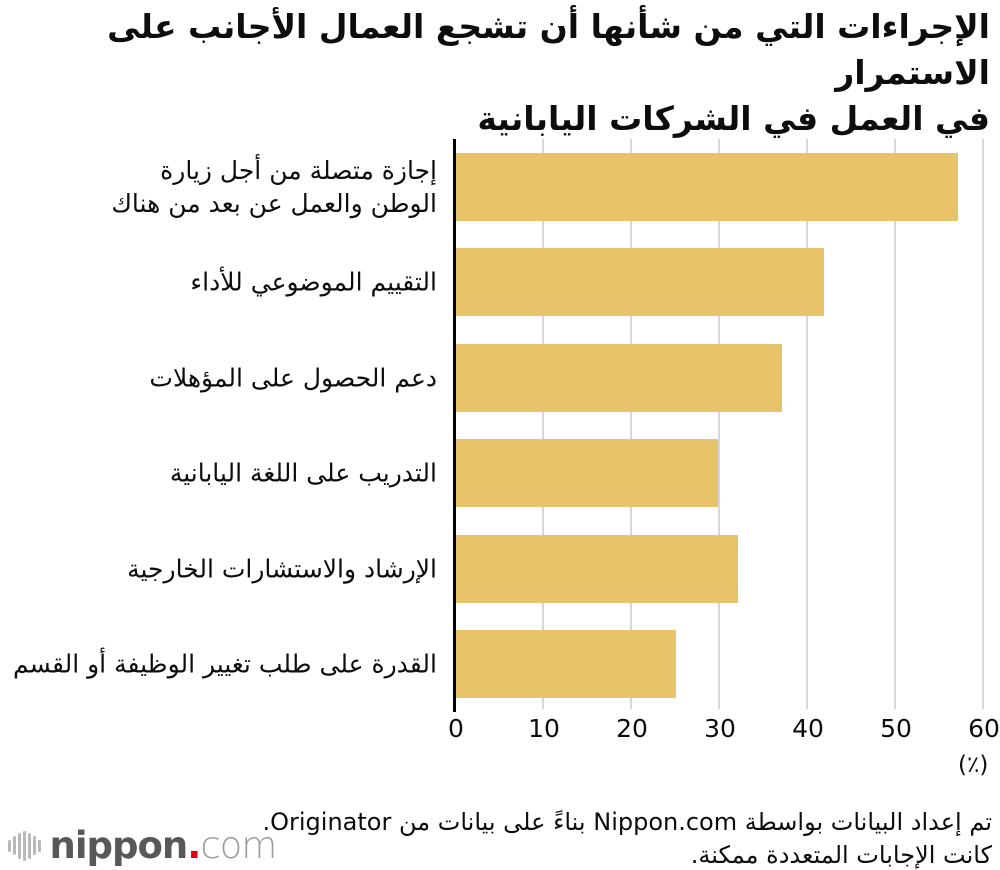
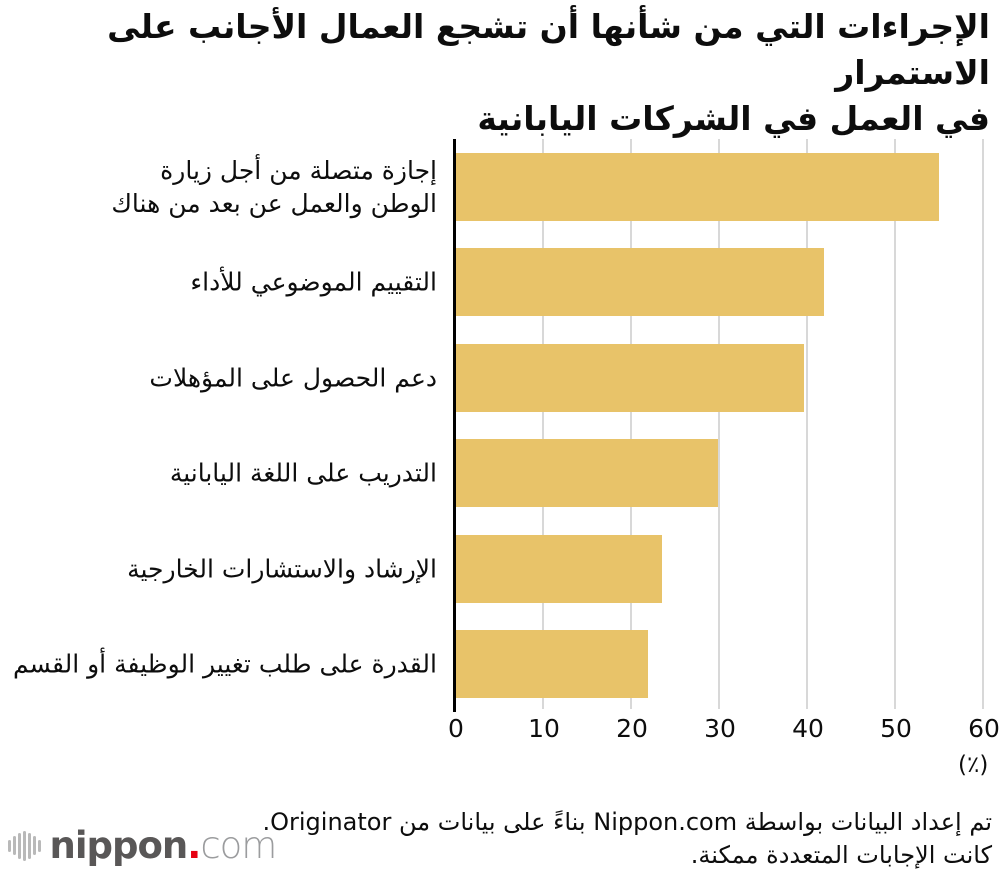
إجازة متصلة من أجل زيارة الوطن والعمل عن بعد من هناك: 57 -> 55
دعم الحصول على المؤهلات: 37 -> 40
الإرشاد والاستشارات الخارجية: 32 -> 23
القدرة على طلب تغيير الوظيفة أو القسم: 25 -> 22
